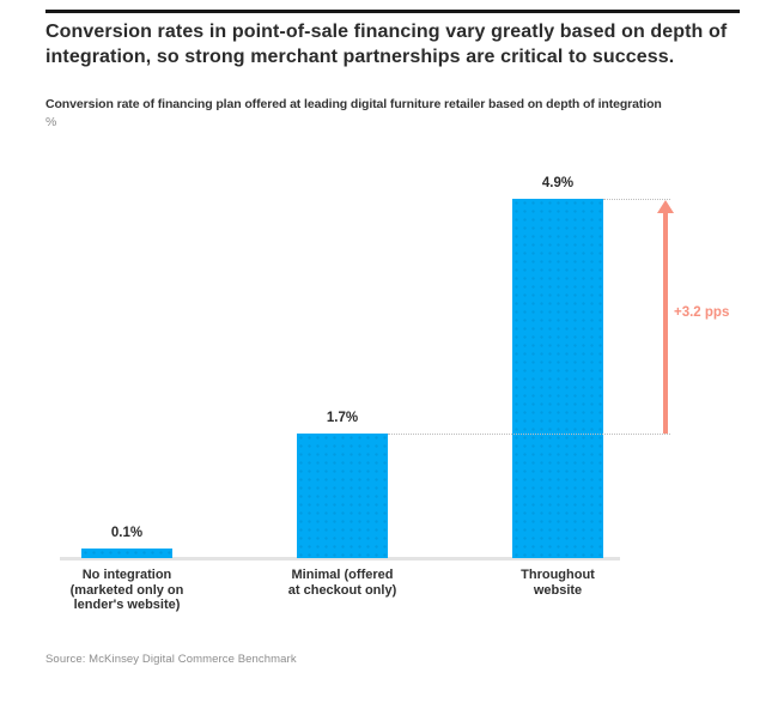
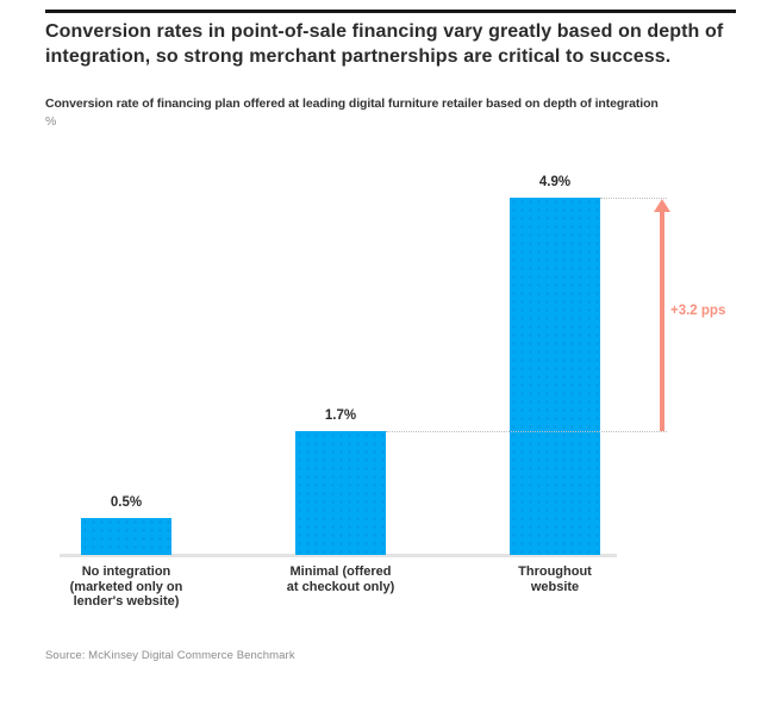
No integration (marketed only on lender's website): 0.1% -> 0.5%
